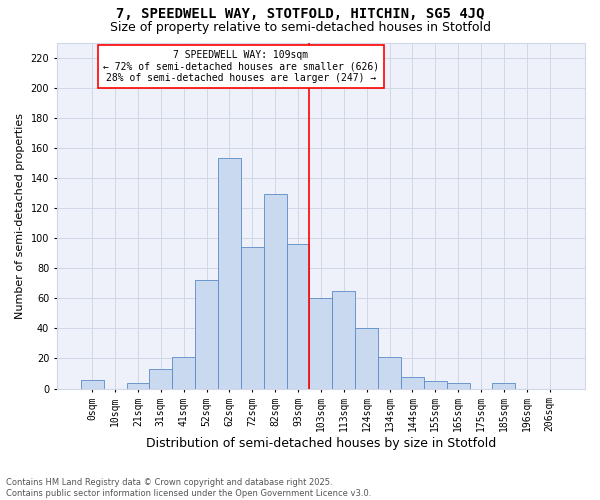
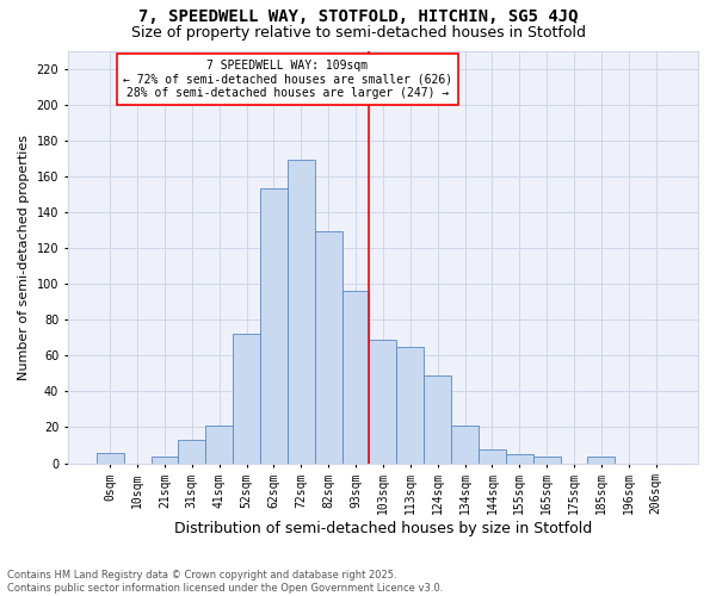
72sqm: 94 -> 169
103sqm: 60 -> 69
124sqm: 40 -> 49
